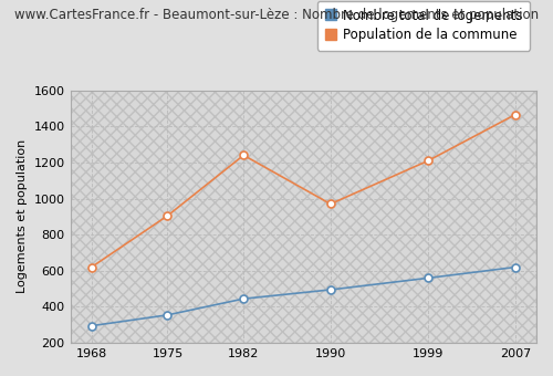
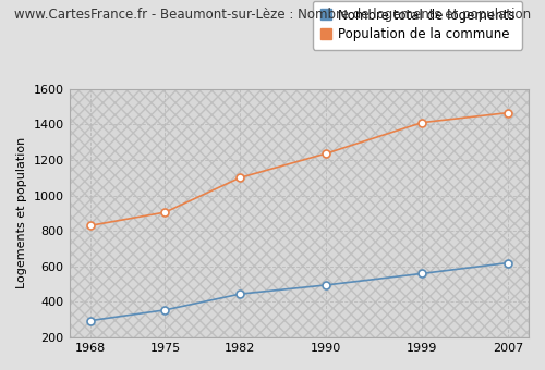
Population de la commune/1968: 620 -> 830
Population de la commune/1982: 1240 -> 1100
Population de la commune/1990: 970 -> 1240
Population de la commune/1999: 1210 -> 1410
